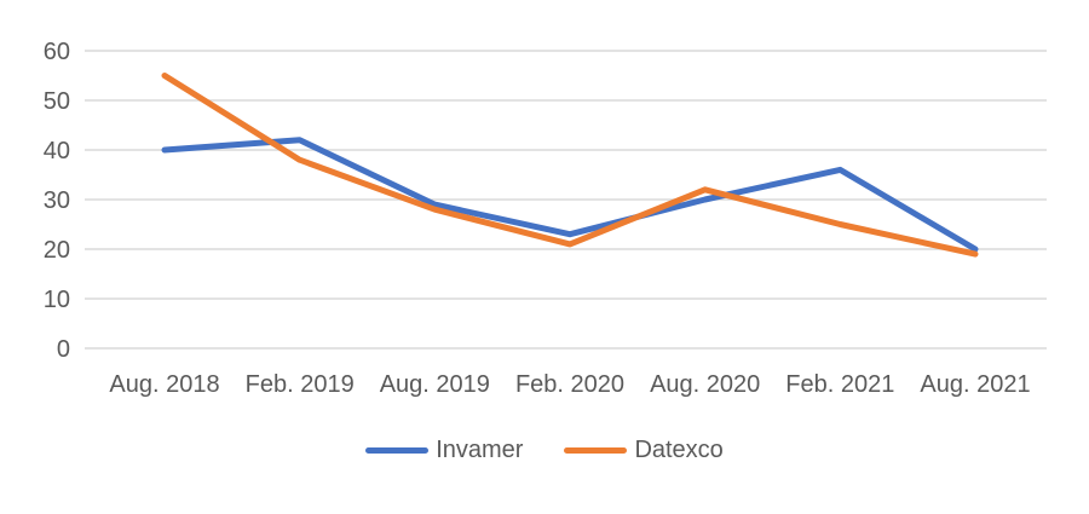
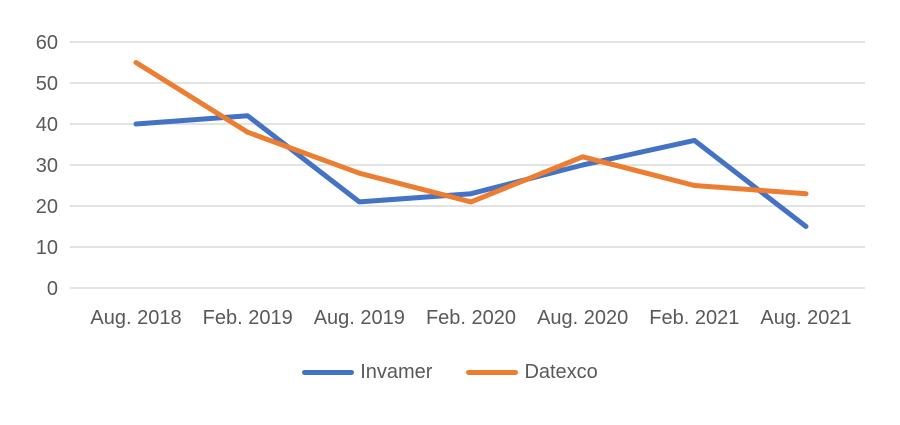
Invamer/Aug. 2019: 29 -> 21
Invamer/Aug. 2021: 20 -> 15
Datexco/Aug. 2021: 19 -> 23
